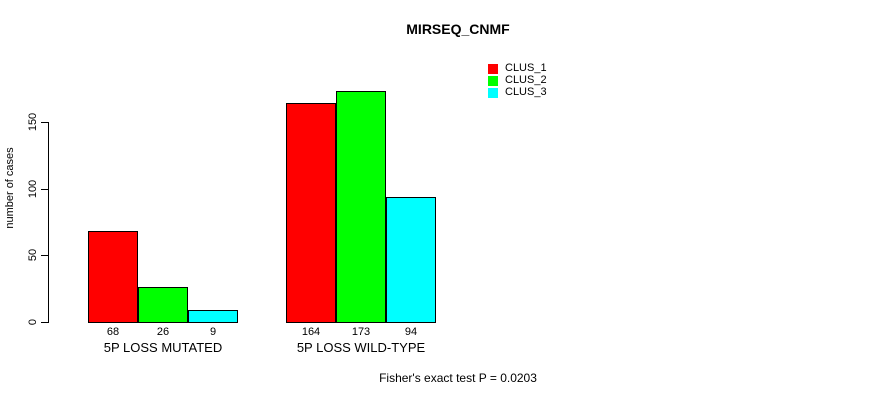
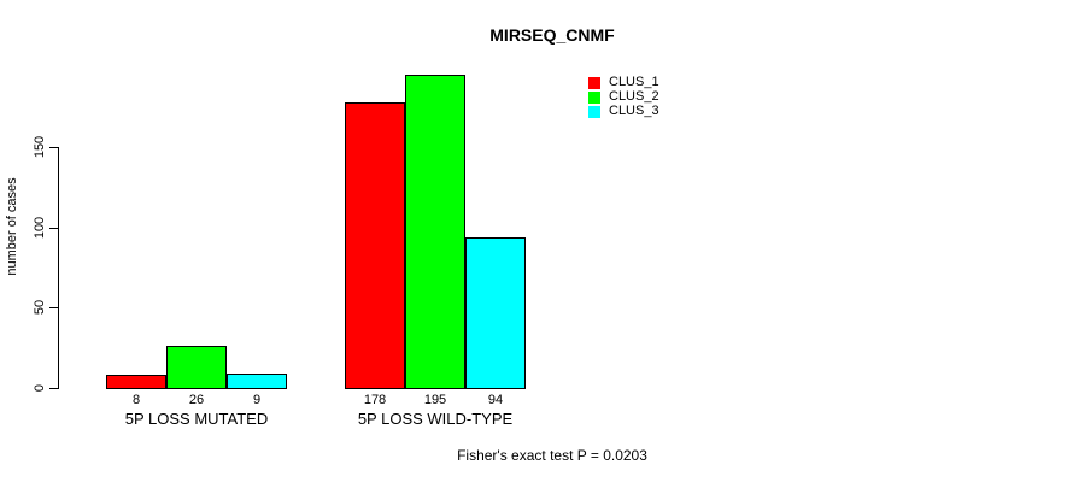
CLUS_1/5P LOSS MUTATED: 68 -> 8
CLUS_1/5P LOSS WILD-TYPE: 164 -> 178
CLUS_2/5P LOSS WILD-TYPE: 173 -> 195
